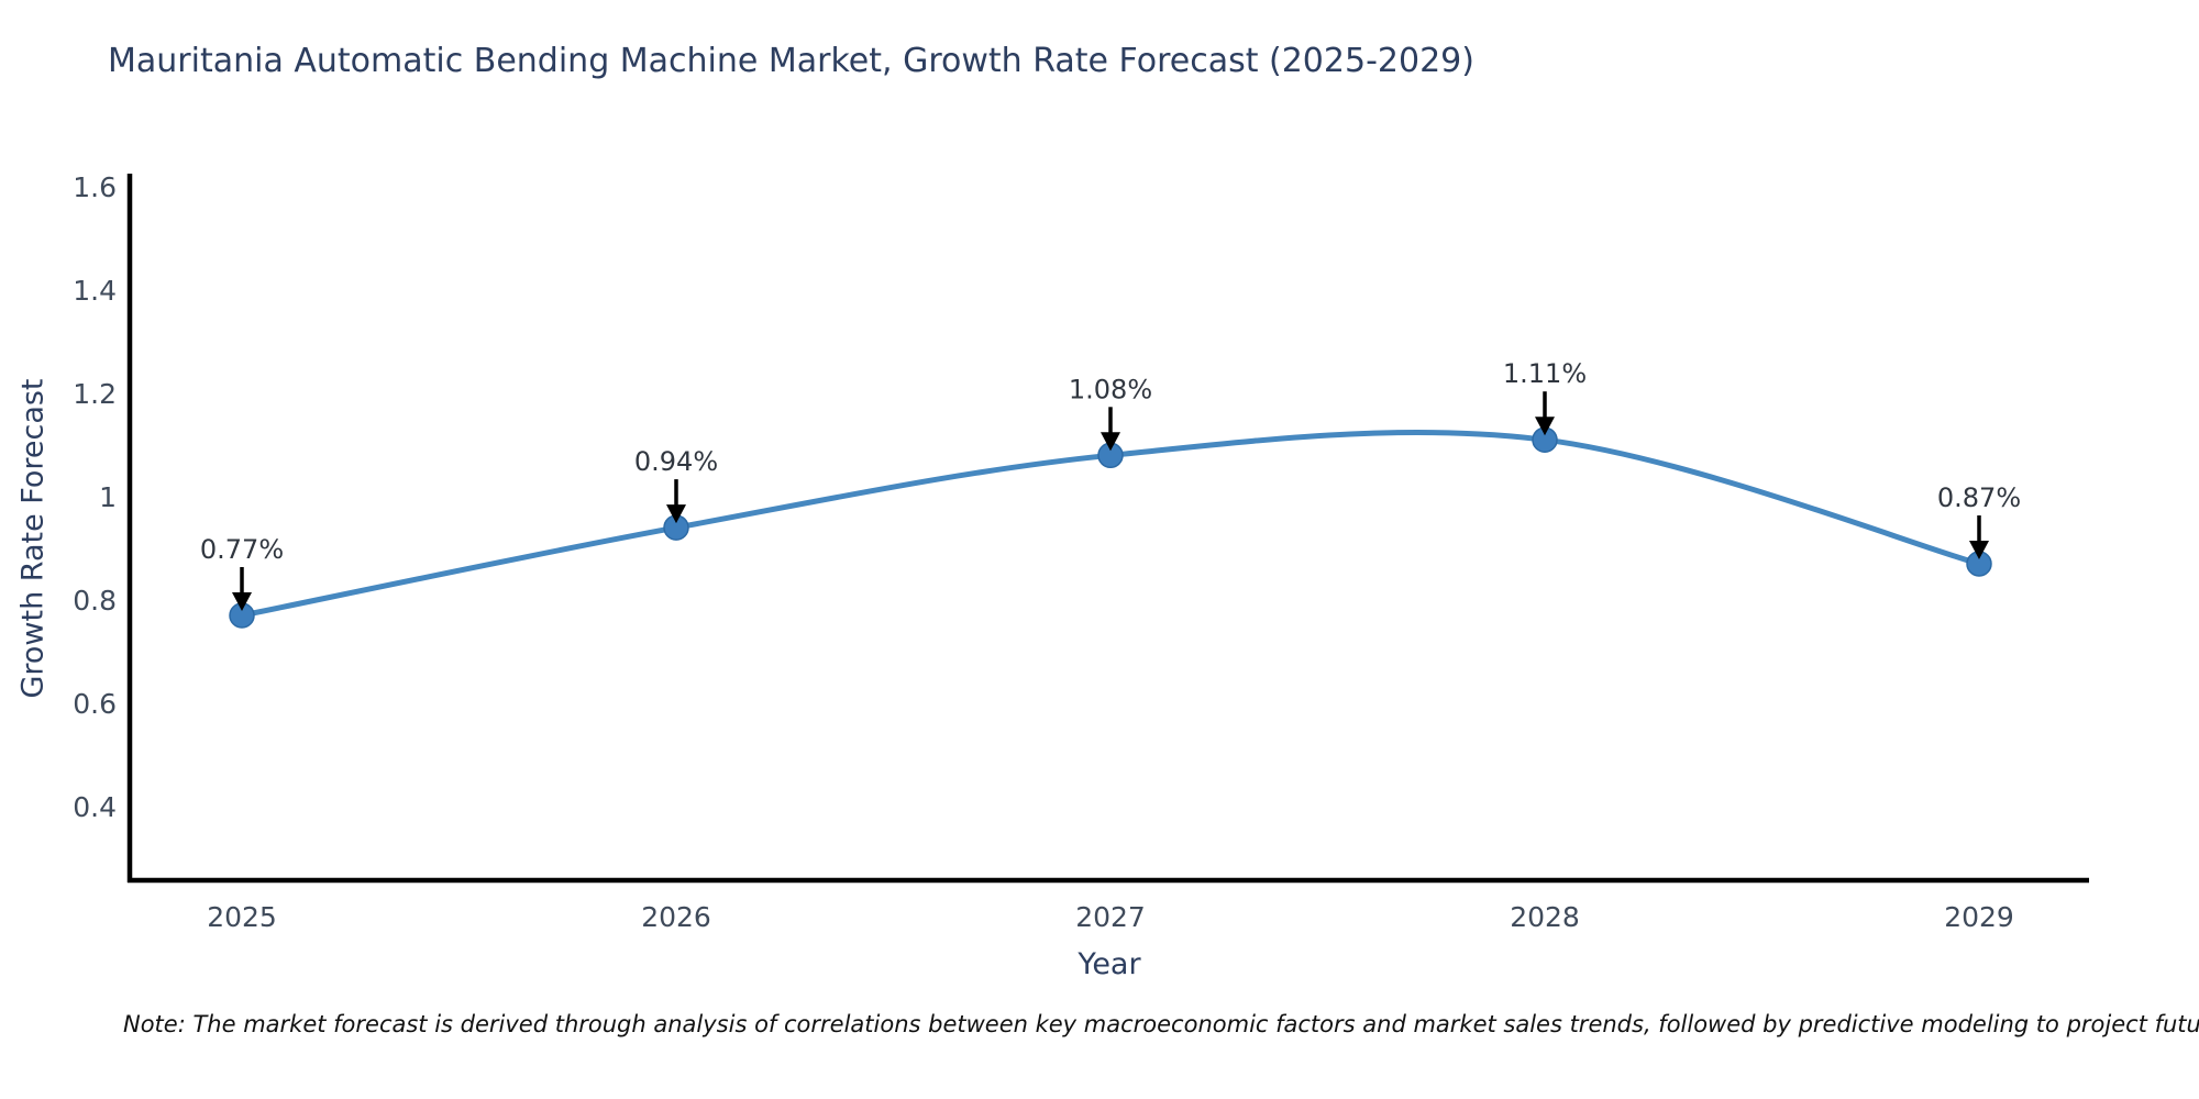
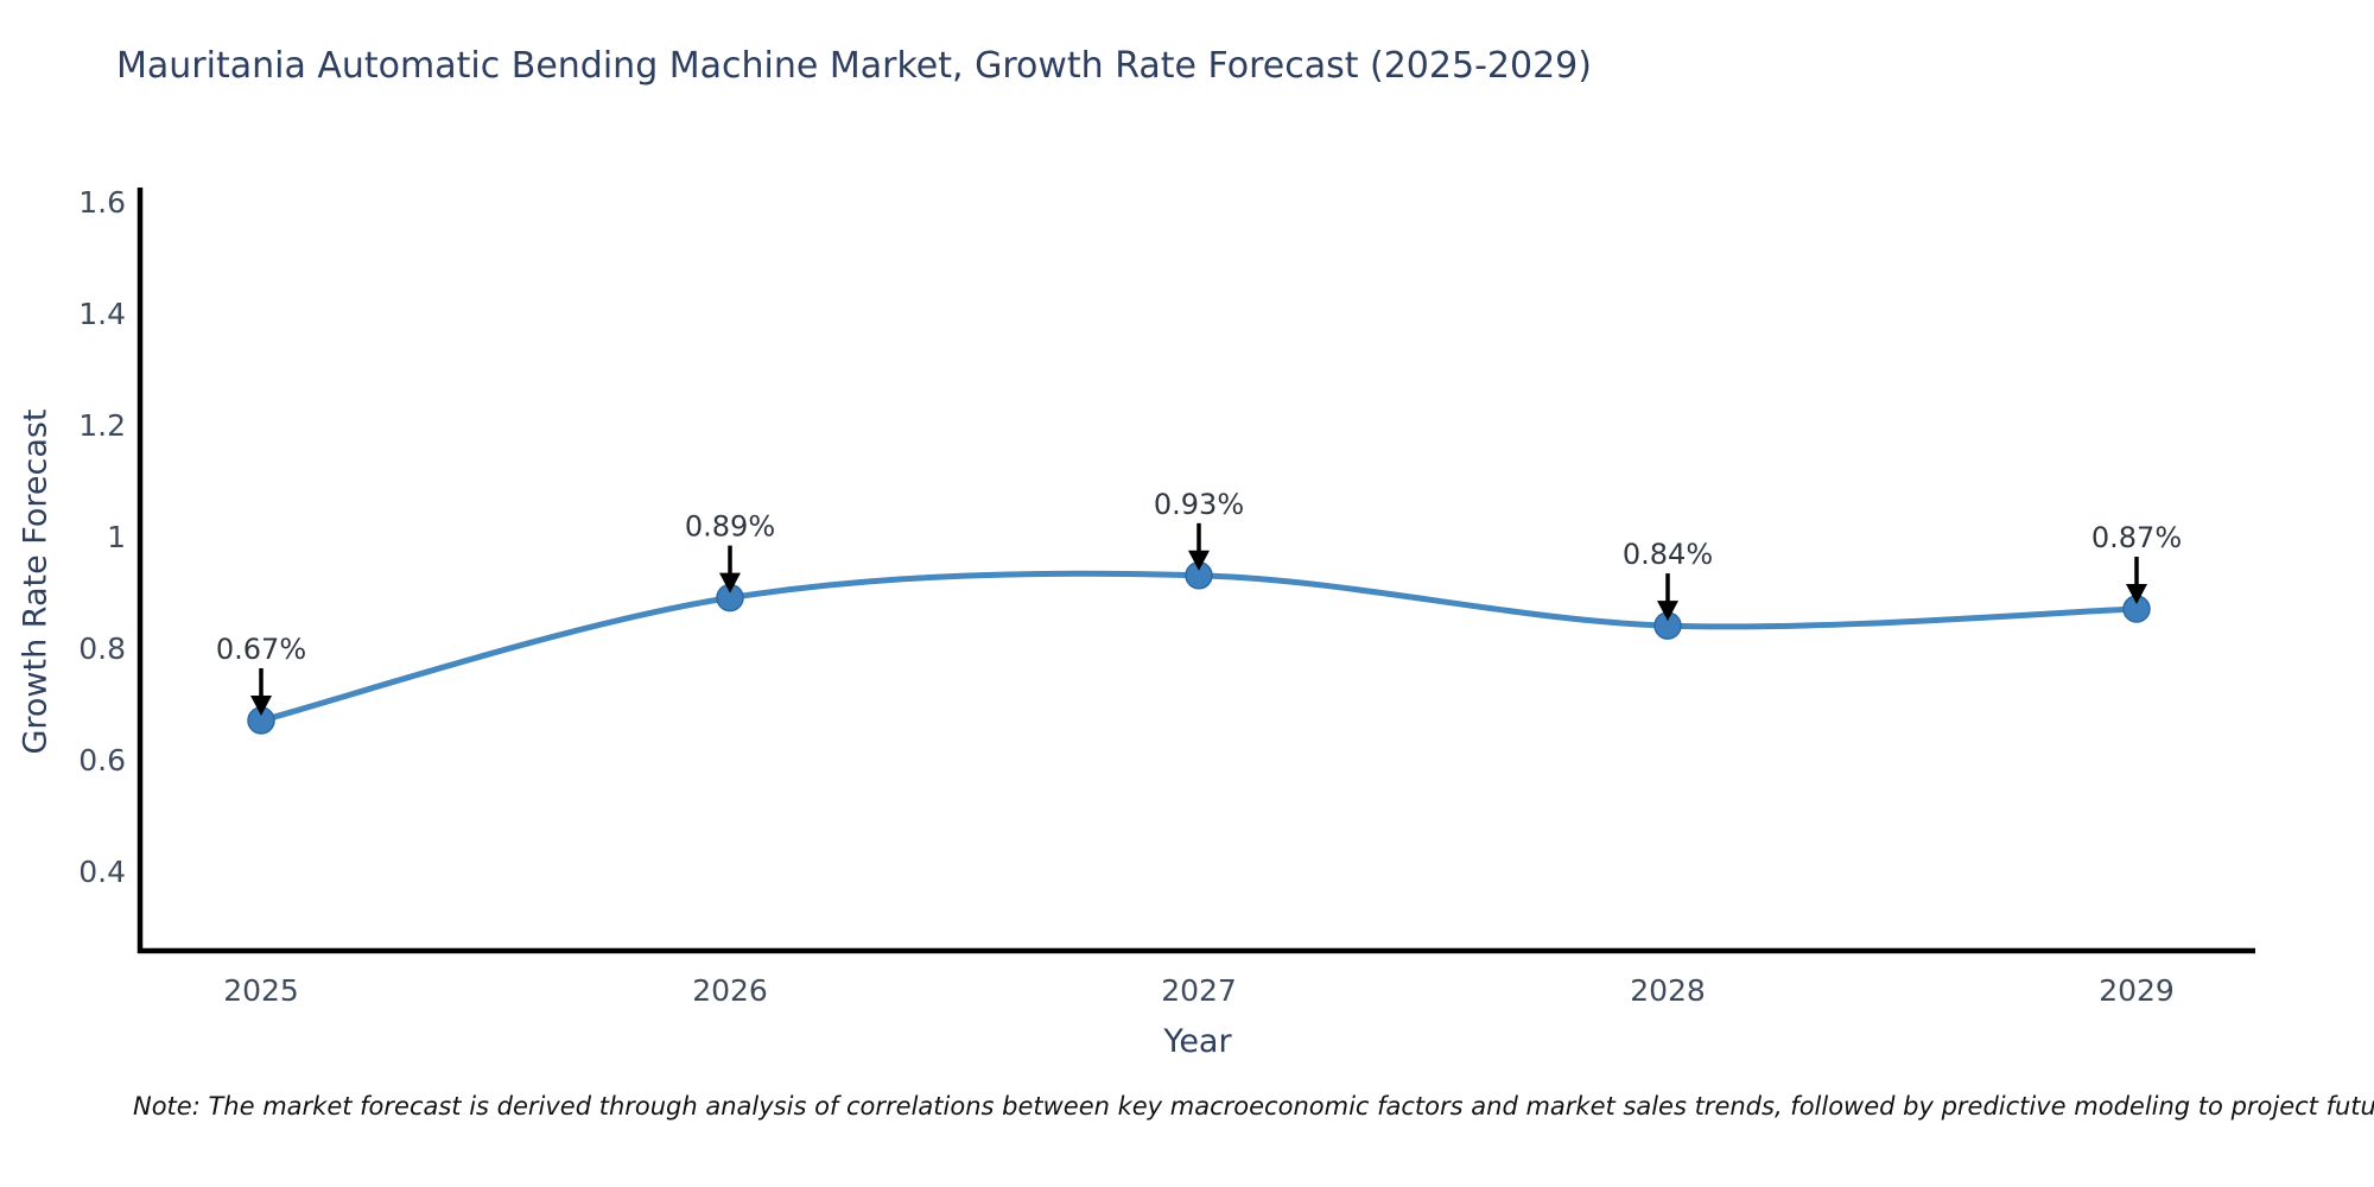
2025: 0.77% -> 0.67%
2026: 0.94% -> 0.89%
2027: 1.08% -> 0.93%
2028: 1.11% -> 0.84%
